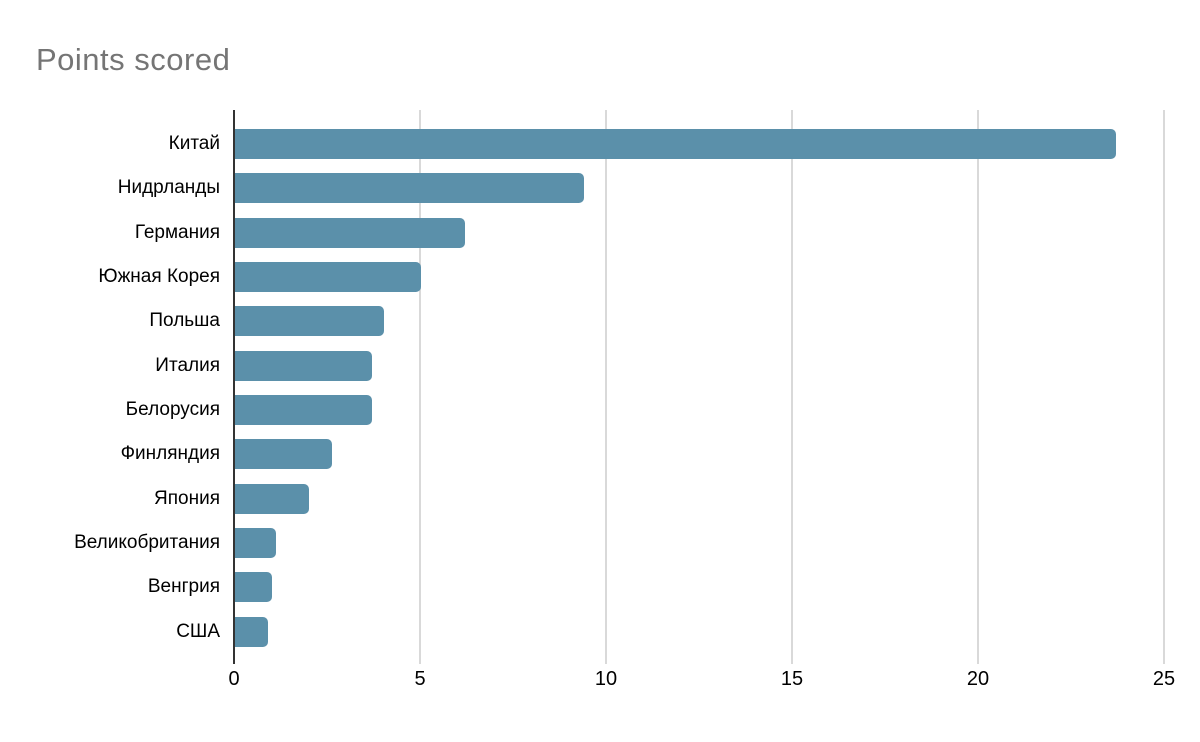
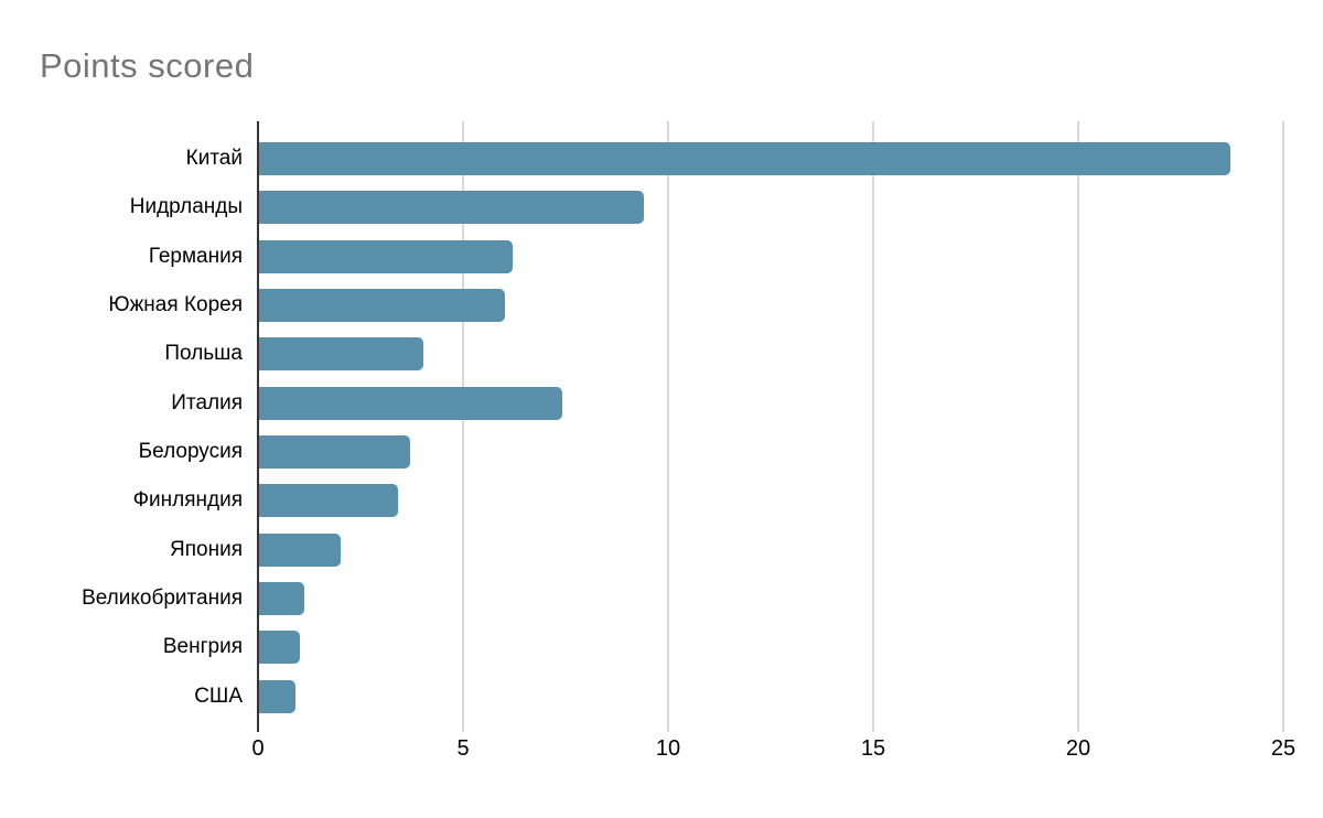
Южная Корея: 5.0 -> 6.0
Италия: 3.7 -> 7.4
Финляндия: 2.6 -> 3.4
